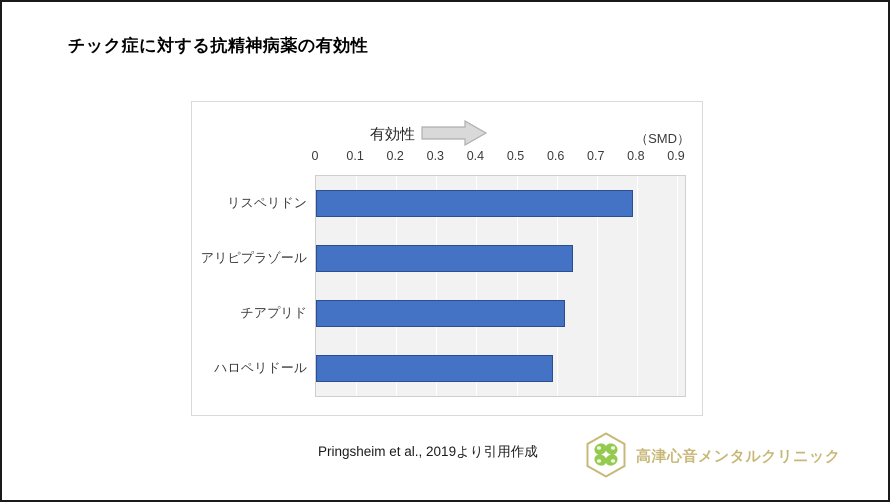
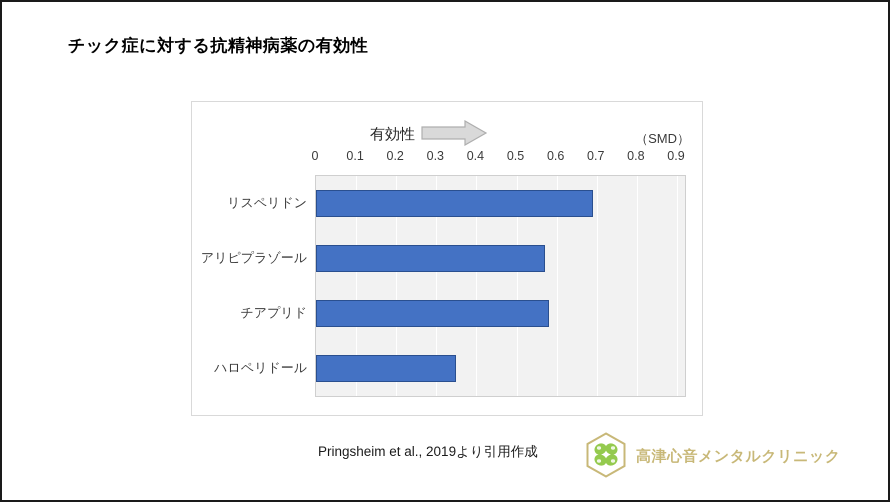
リスペリドン: 0.79 -> 0.69
アリピプラゾール: 0.64 -> 0.57
チアプリド: 0.62 -> 0.58
ハロペリドール: 0.59 -> 0.35
